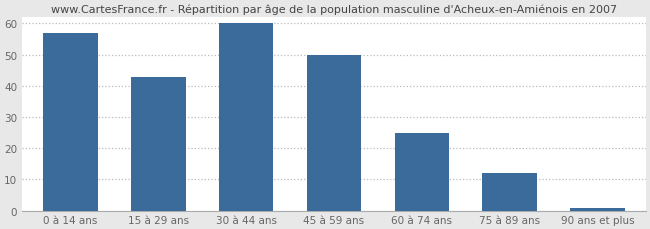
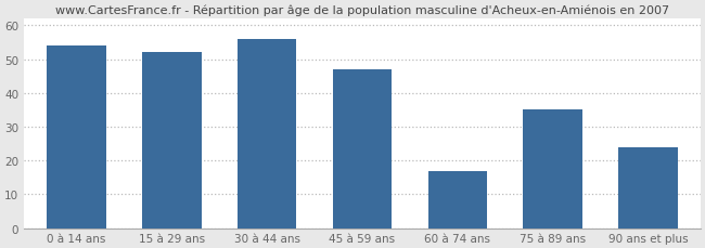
0 à 14 ans: 57 -> 54
15 à 29 ans: 43 -> 52
30 à 44 ans: 60 -> 56
45 à 59 ans: 50 -> 47
60 à 74 ans: 25 -> 17
75 à 89 ans: 12 -> 35
90 ans et plus: 1 -> 24
